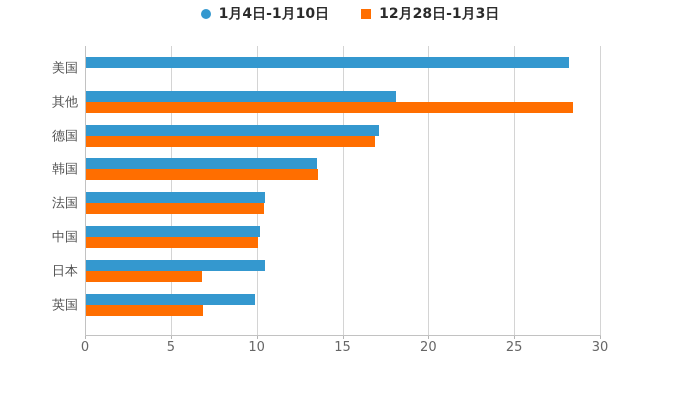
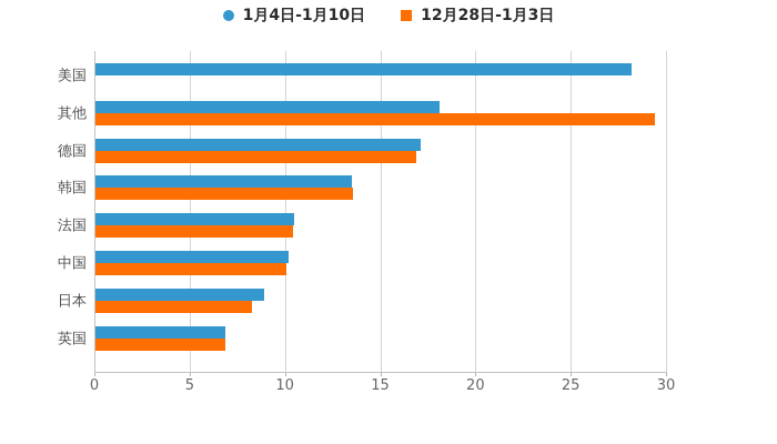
12月28日-1月3日/其他: 28.4 -> 29.4
1月4日-1月10日/日本: 10.5 -> 8.9
12月28日-1月3日/日本: 6.8 -> 8.3
1月4日-1月10日/英国: 9.9 -> 6.9
